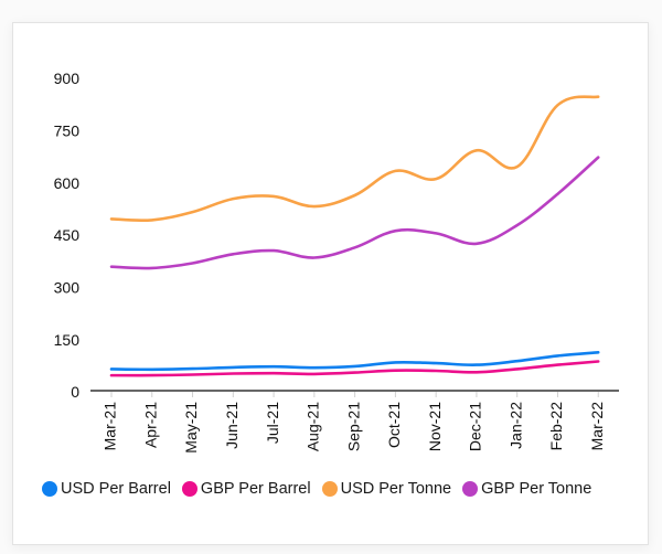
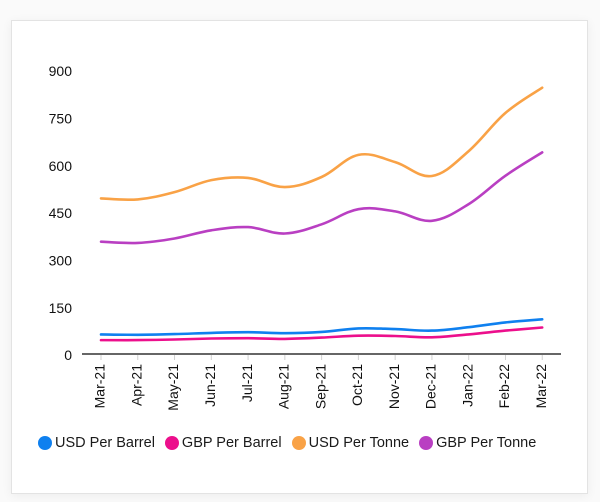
USD Per Tonne/Dec-21: 690 -> 560
USD Per Tonne/Feb-22: 820 -> 760
GBP Per Tonne/Mar-22: 670 -> 640
